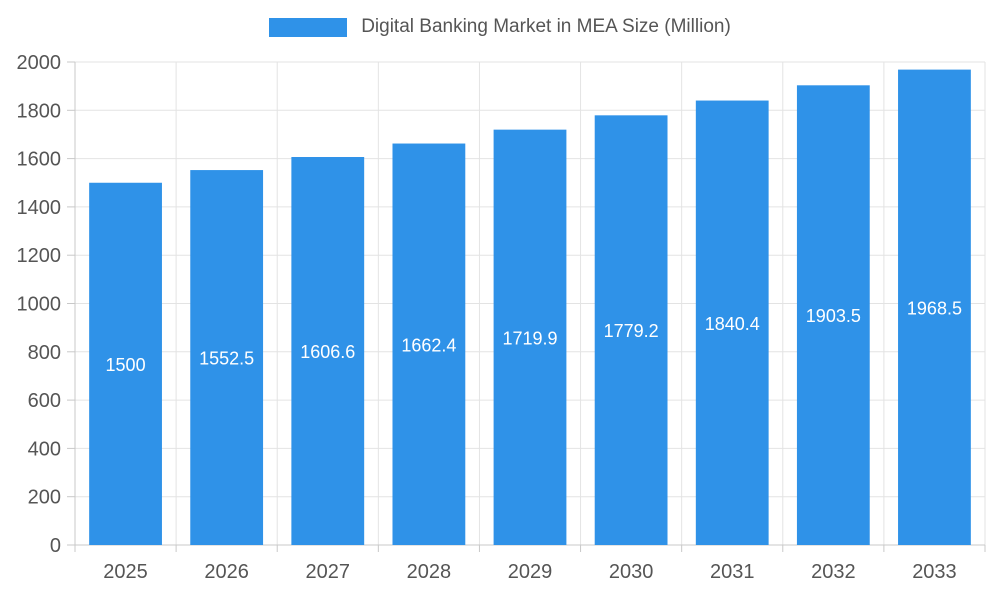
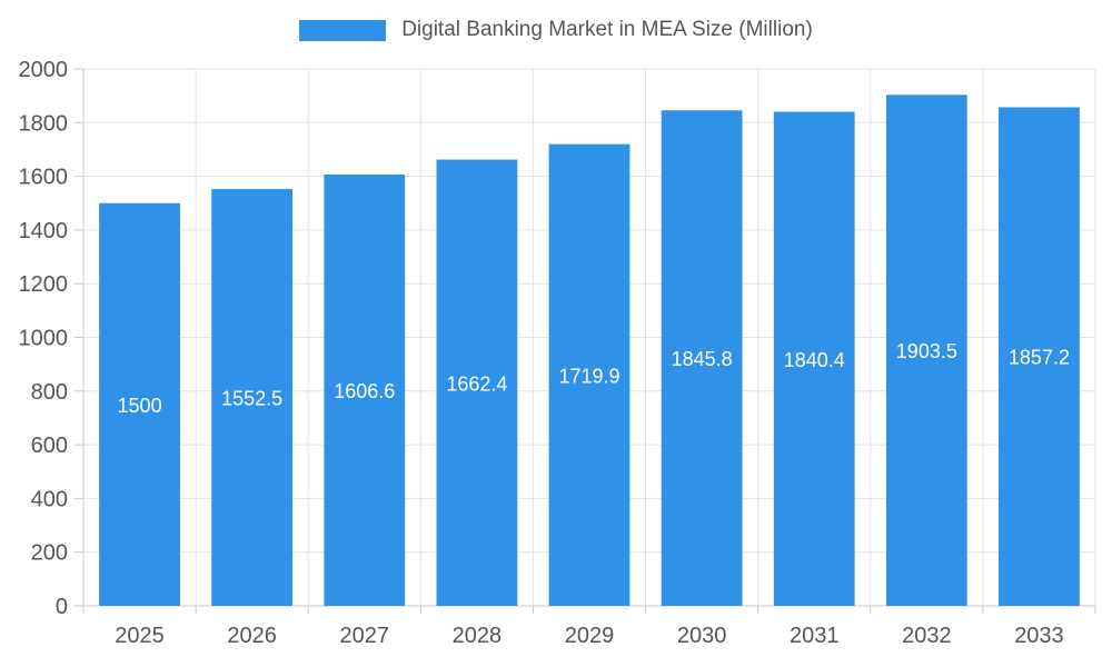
2030: 1779.2 -> 1845.8
2033: 1968.5 -> 1857.2
